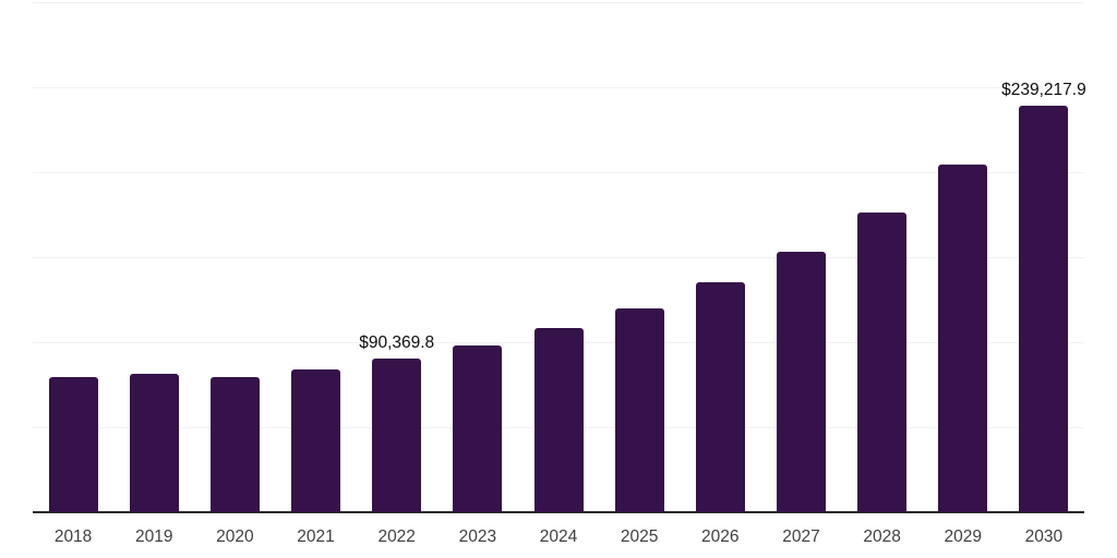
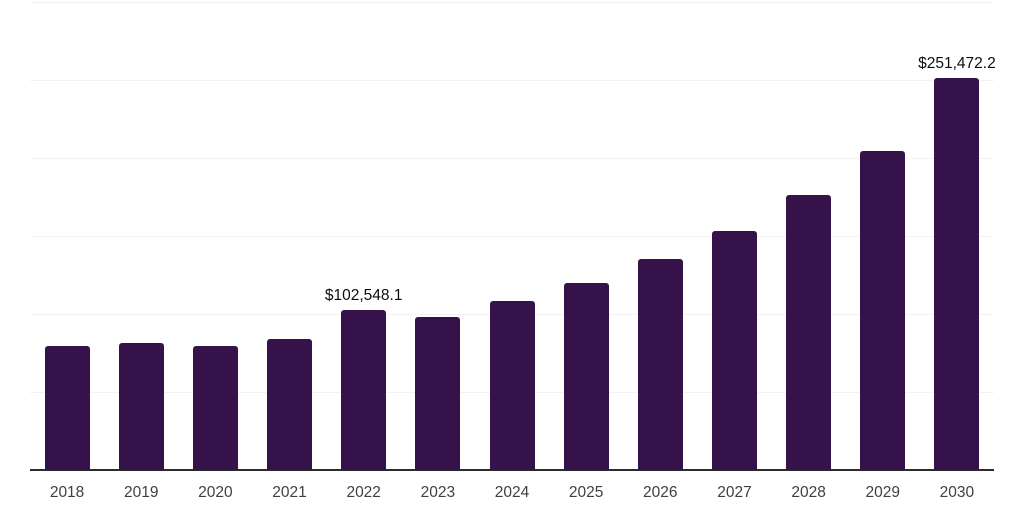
2022: $90,369.8 -> $102,548.1
2030: $239,217.9 -> $251,472.2
